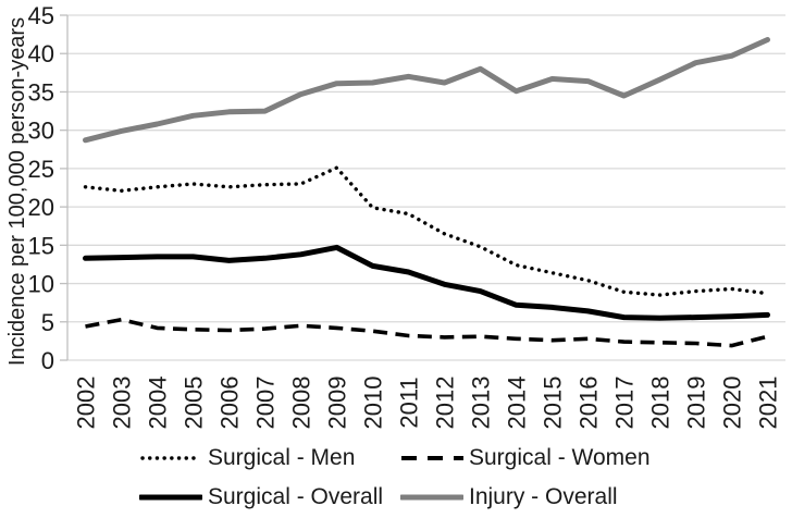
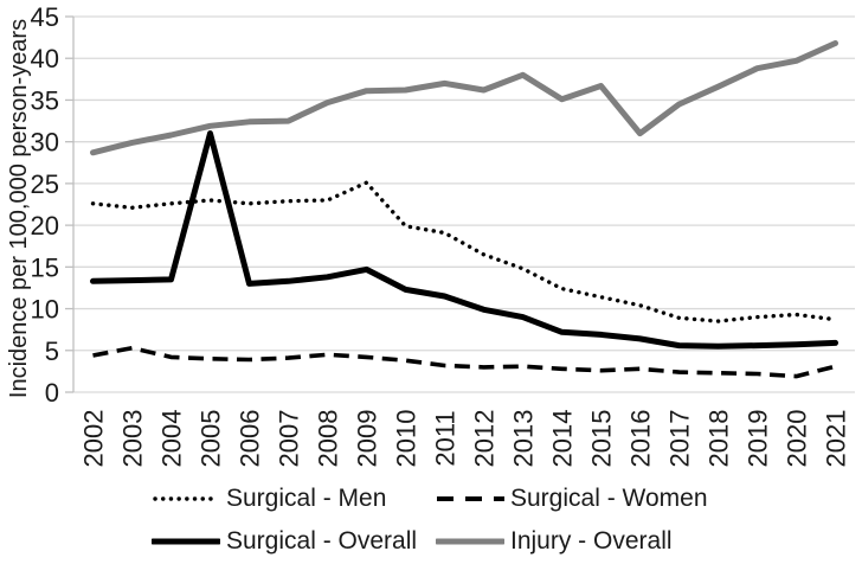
Surgical - Overall/2005: 14 -> 31
Injury - Overall/2016: 36 -> 31
